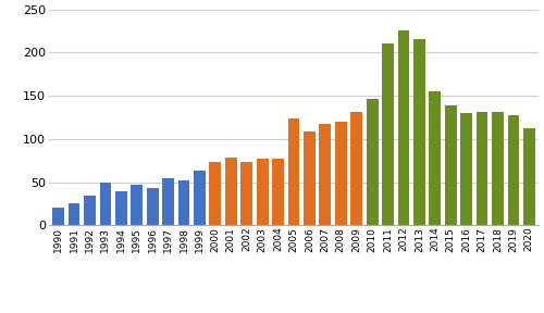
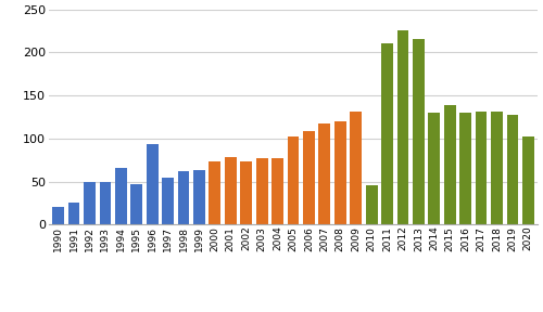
1992: 34 -> 50
1994: 39 -> 66
1996: 43 -> 94
1998: 52 -> 62
2005: 124 -> 102
2010: 146 -> 46
2014: 155 -> 130
2020: 112 -> 102
